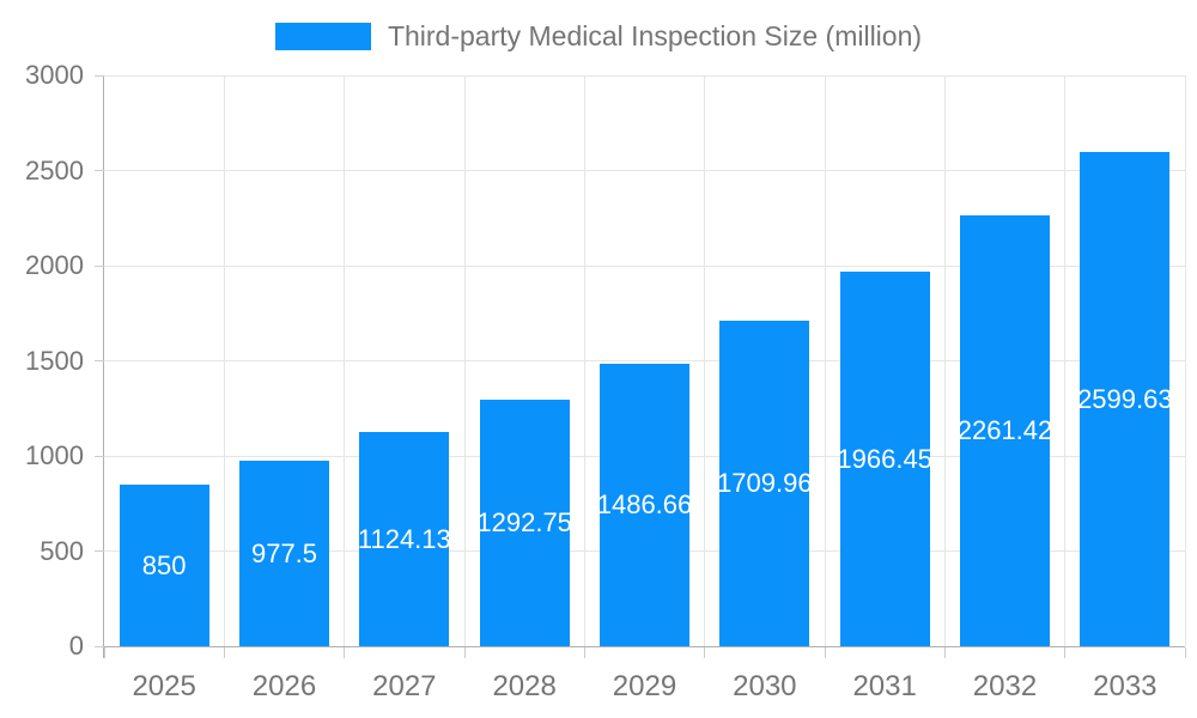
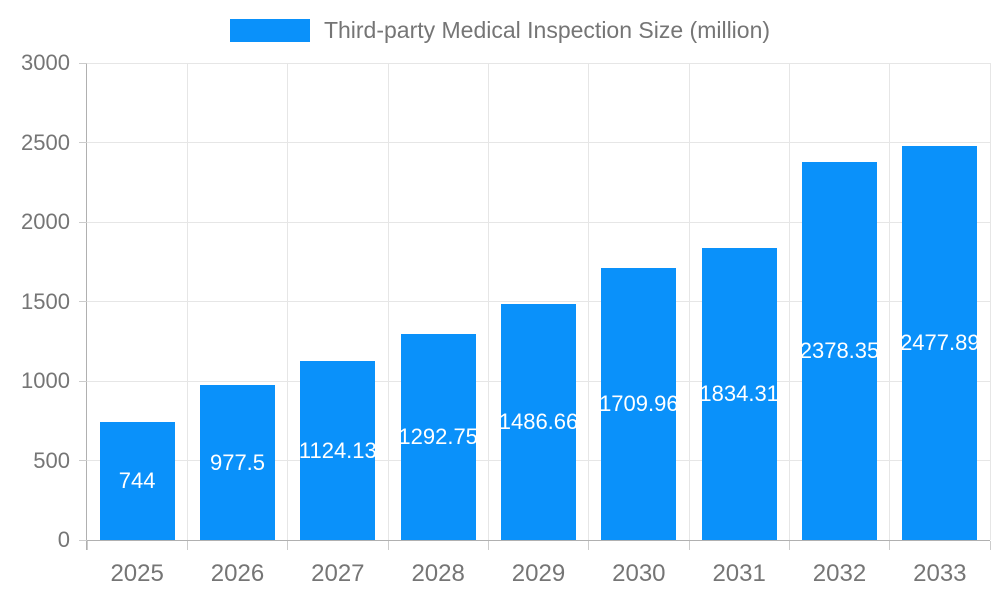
2025: 850 -> 744
2031: 1966.45 -> 1834.31
2032: 2261.42 -> 2378.35
2033: 2599.63 -> 2477.89
